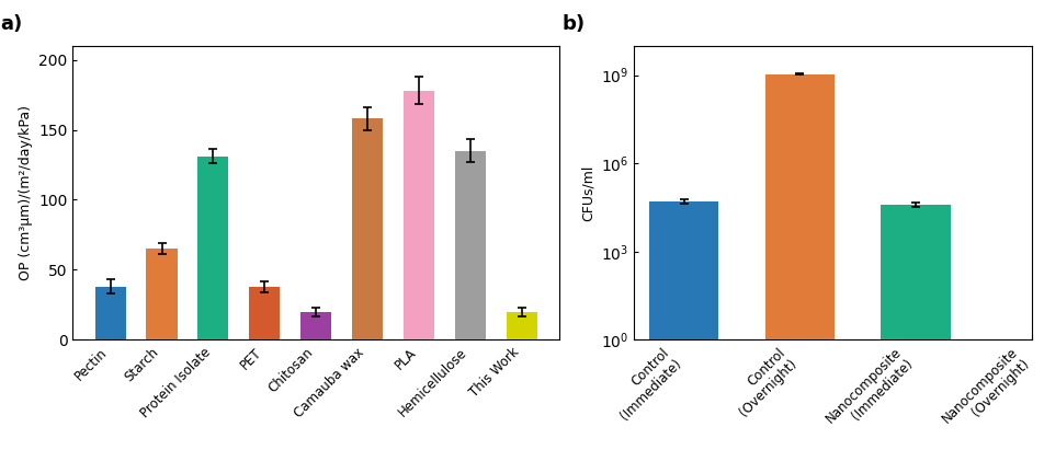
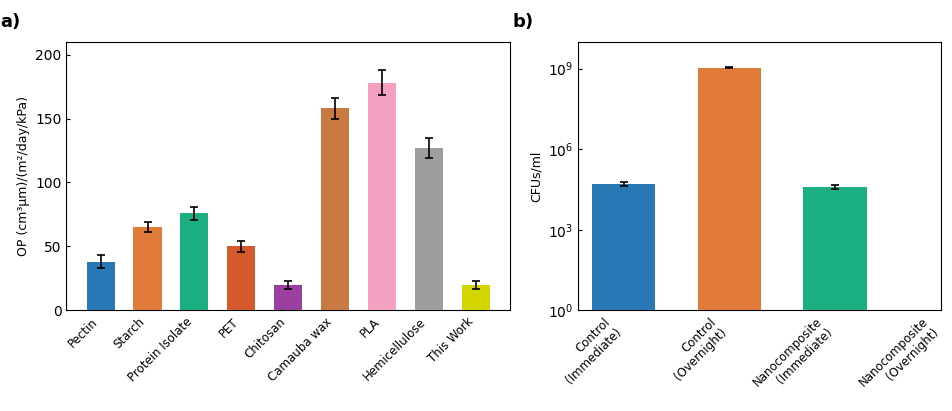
Protein Isolate: 131 -> 76
PET: 38 -> 50
Hemicellulose: 135 -> 127
